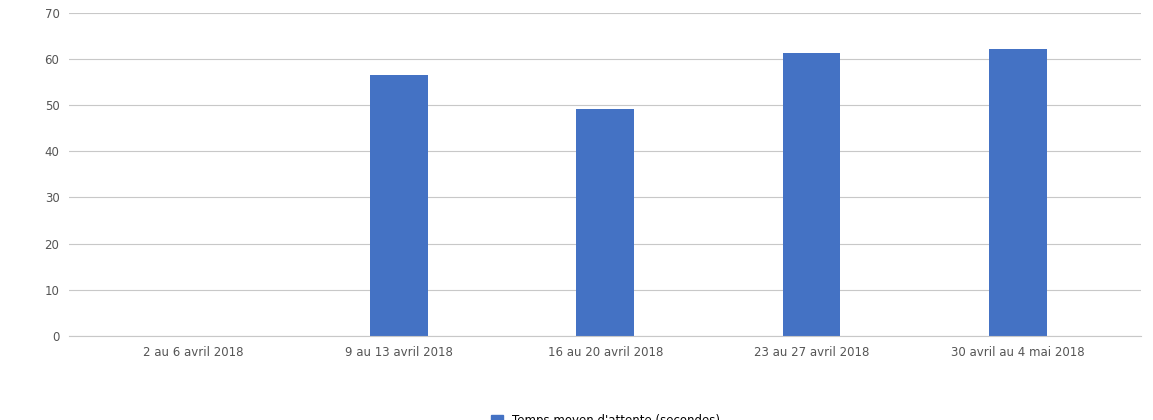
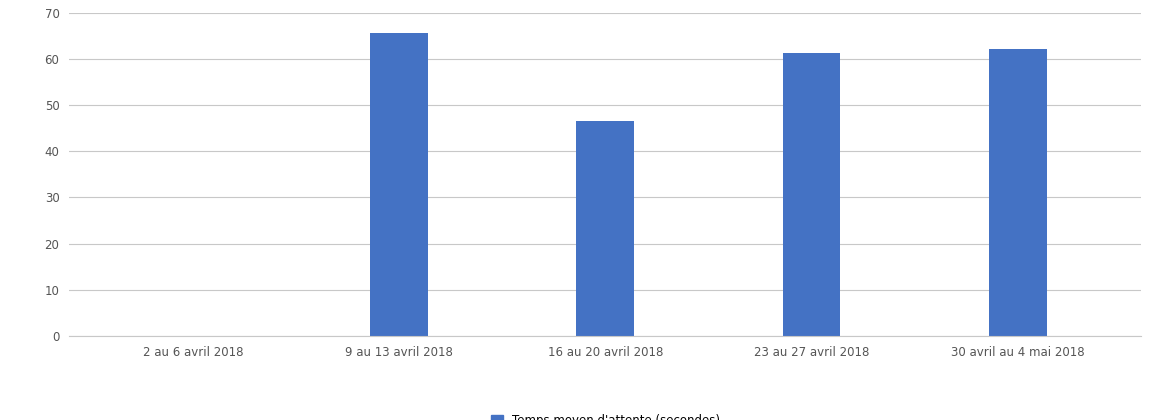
9 au 13 avril 2018: 56.5 -> 65.5
16 au 20 avril 2018: 49.2 -> 46.5
